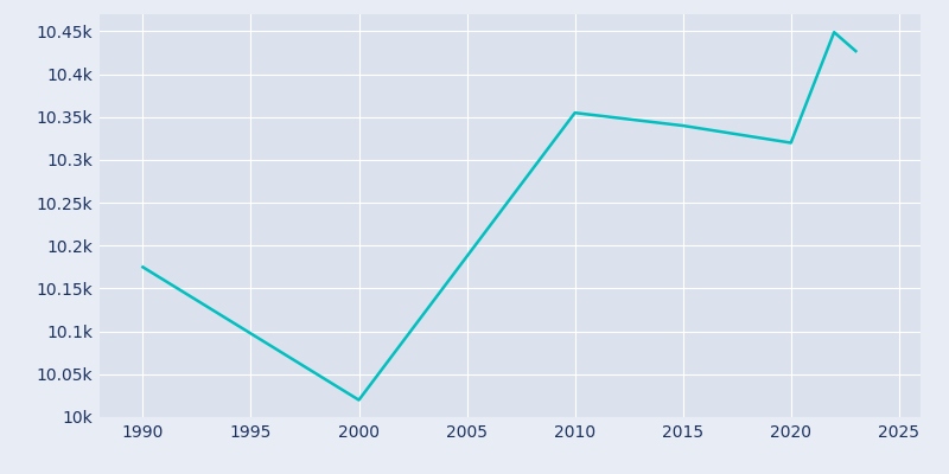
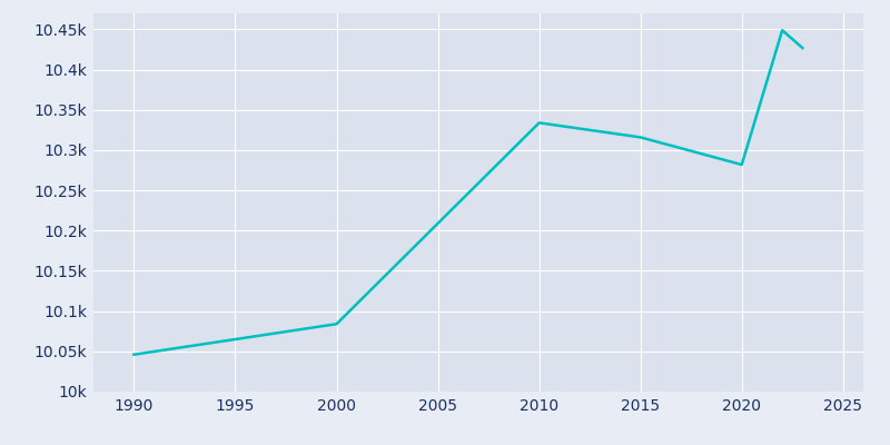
1990: 10.175k -> 10.046k
2000: 10.020k -> 10.084k
2010: 10.355k -> 10.334k
2015: 10.340k -> 10.316k
2020: 10.320k -> 10.282k
